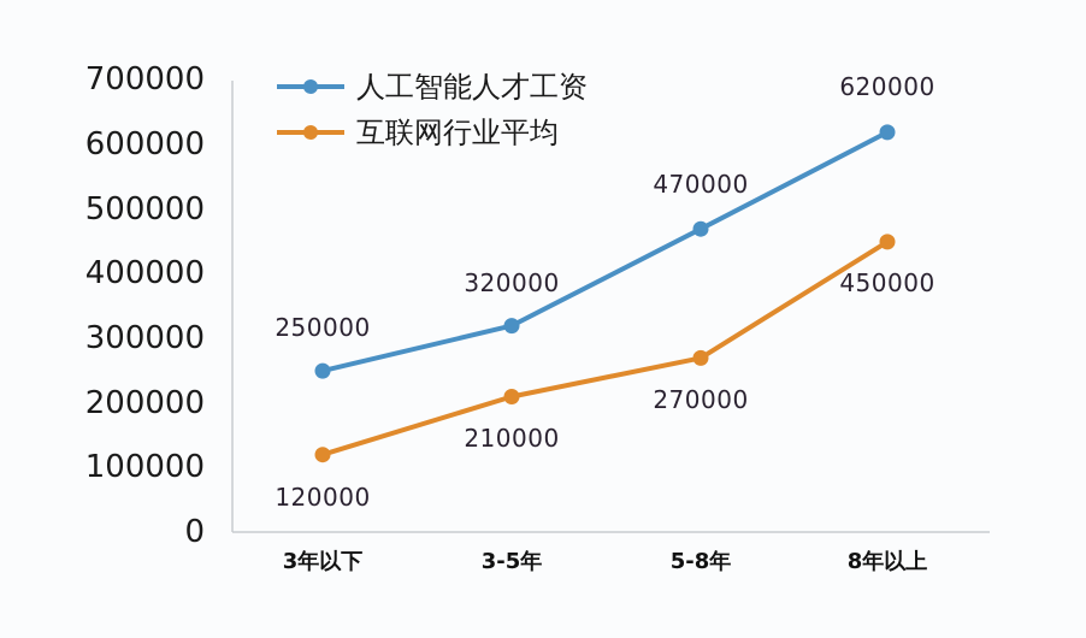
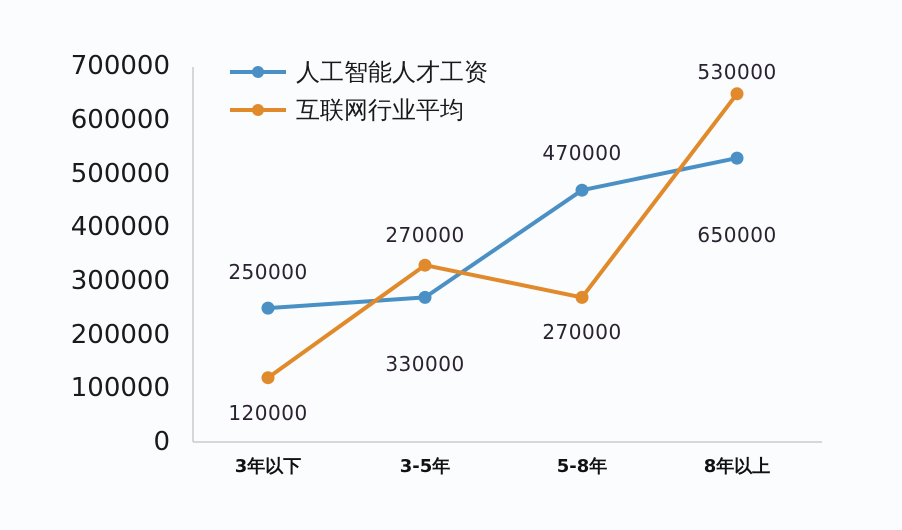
人工智能人才工资/3-5年: 320000 -> 270000
互联网行业平均/3-5年: 210000 -> 330000
人工智能人才工资/8年以上: 620000 -> 530000
互联网行业平均/8年以上: 450000 -> 650000
